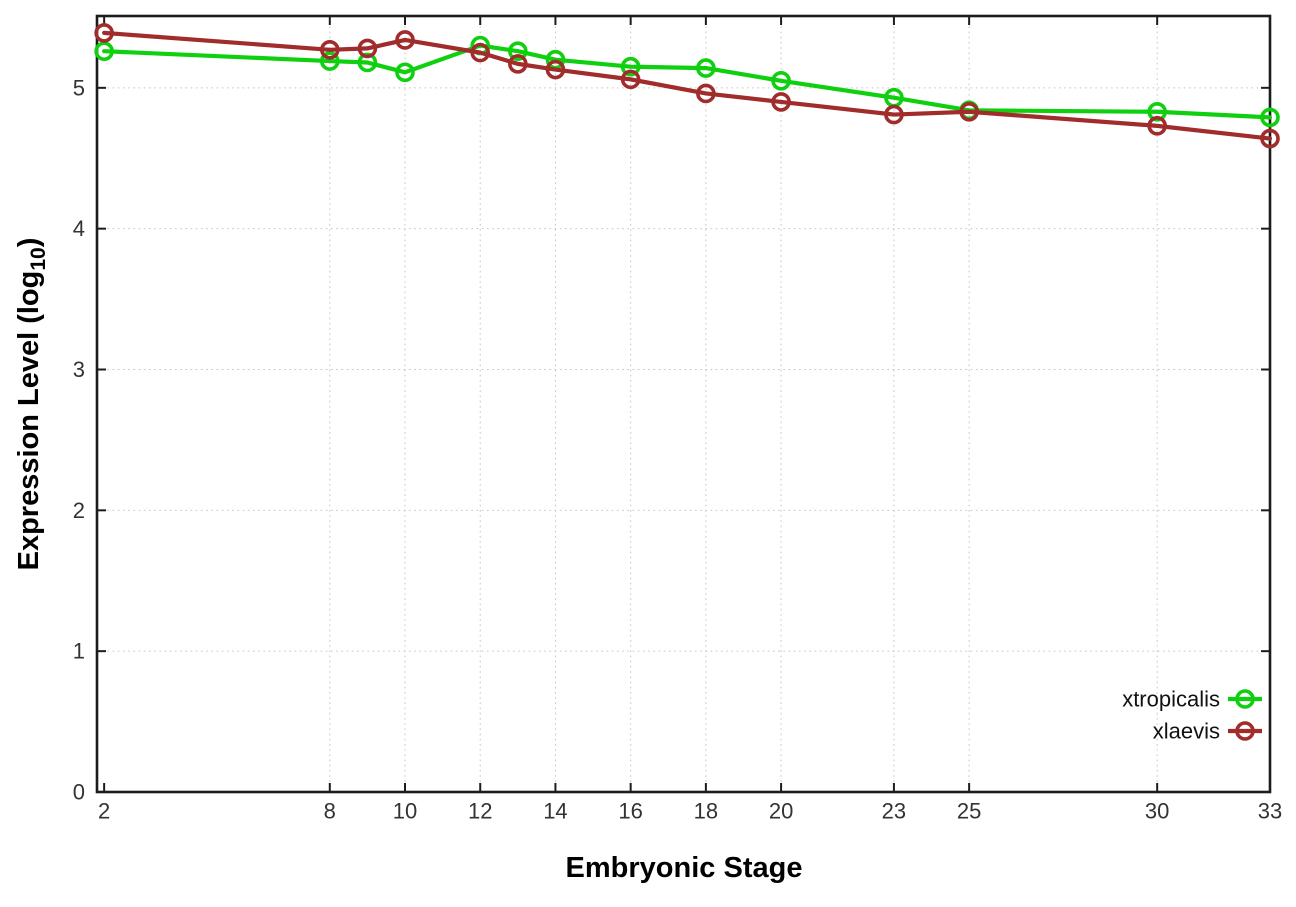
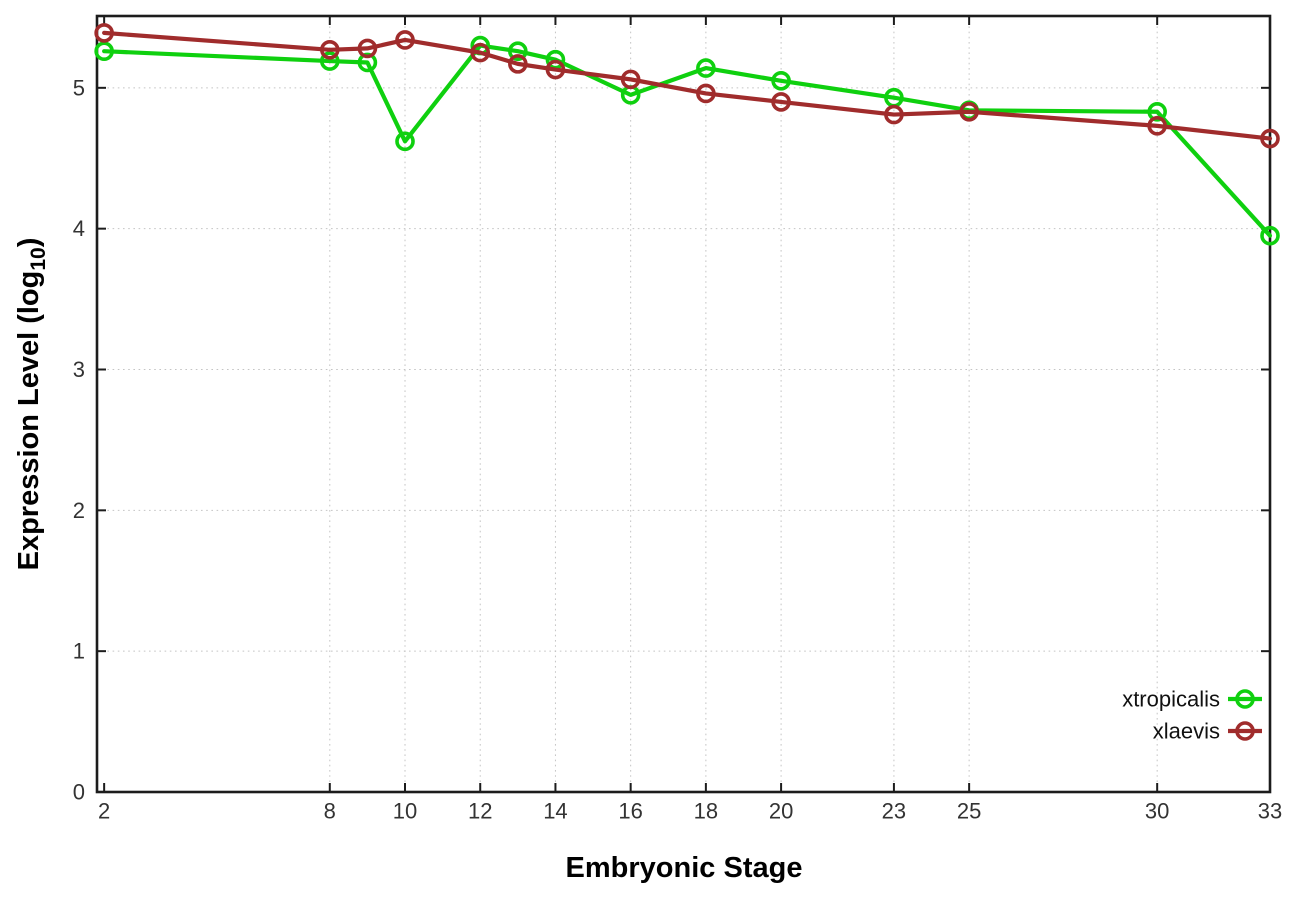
xtropicalis/10: 5.11 -> 4.62
xtropicalis/16: 5.15 -> 4.95
xtropicalis/33: 4.79 -> 3.95
